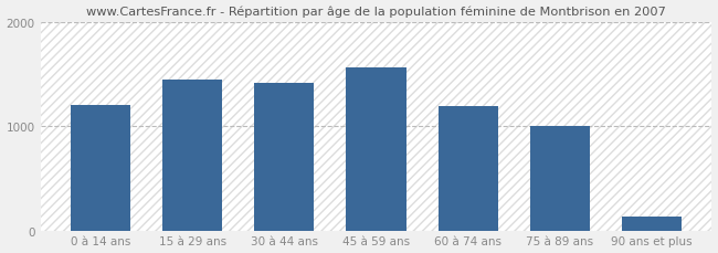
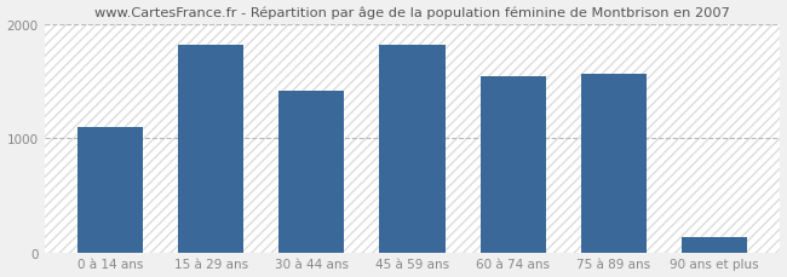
0 à 14 ans: 1200 -> 1100
15 à 29 ans: 1450 -> 1820
45 à 59 ans: 1560 -> 1820
60 à 74 ans: 1190 -> 1540
75 à 89 ans: 1000 -> 1560
